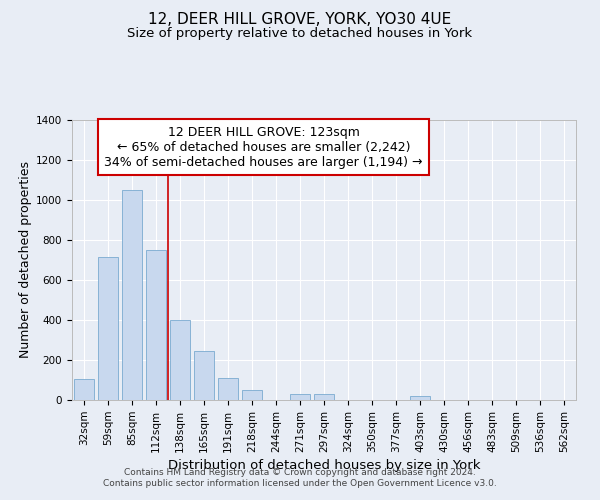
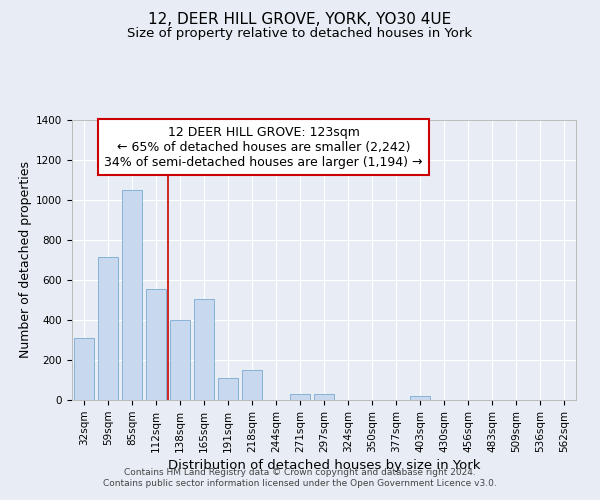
32sqm: 105 -> 310
112sqm: 750 -> 555
165sqm: 245 -> 505
218sqm: 48 -> 150
